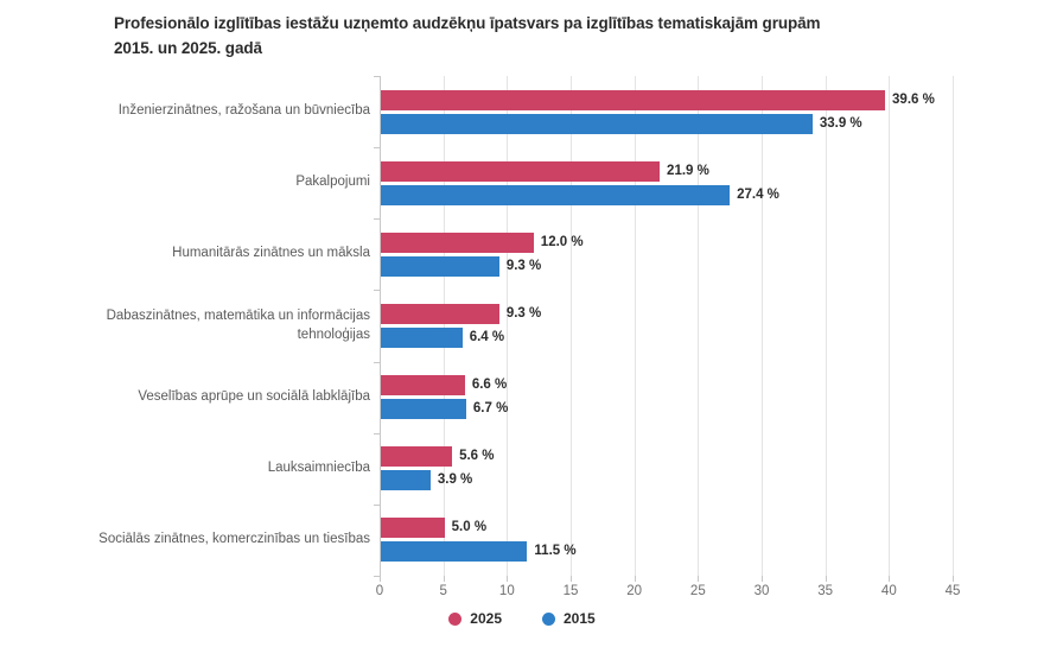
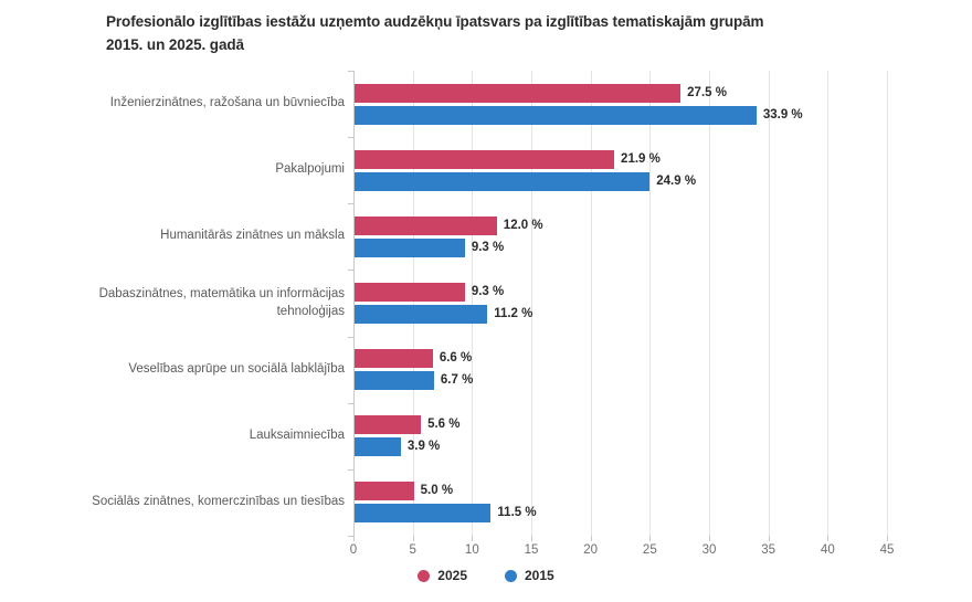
2025/Inženierzinātnes, ražošana un būvniecība: 39.6 -> 27.5
2015/Pakalpojumi: 27.4 -> 24.9
2015/Dabaszinātnes, matemātika un informācijas tehnoloģijas: 6.4 -> 11.2
